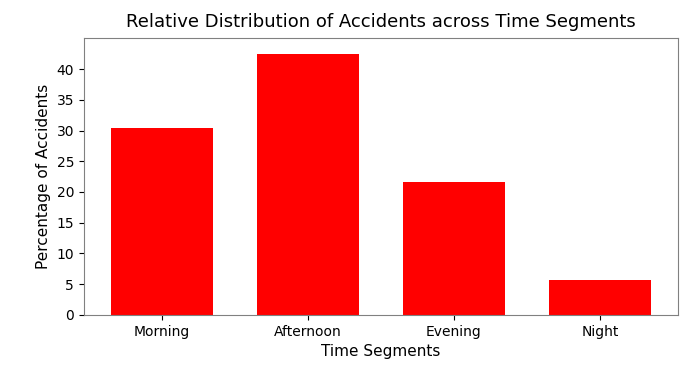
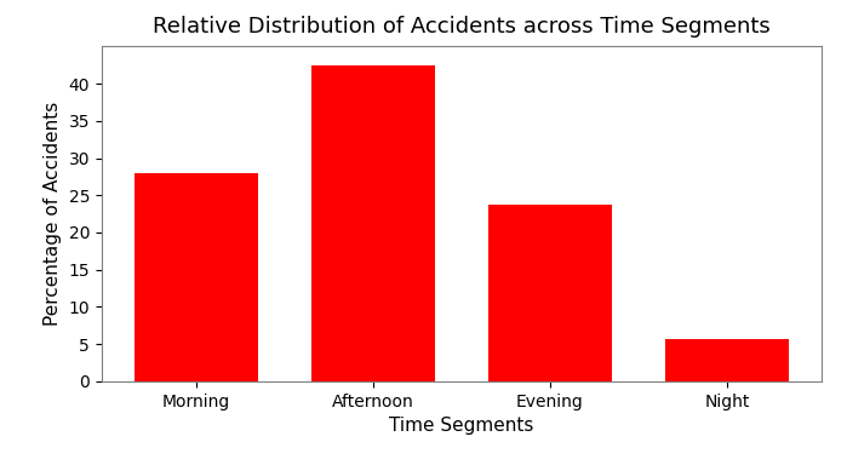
Morning: 30.4 -> 28.0
Evening: 21.6 -> 23.8
